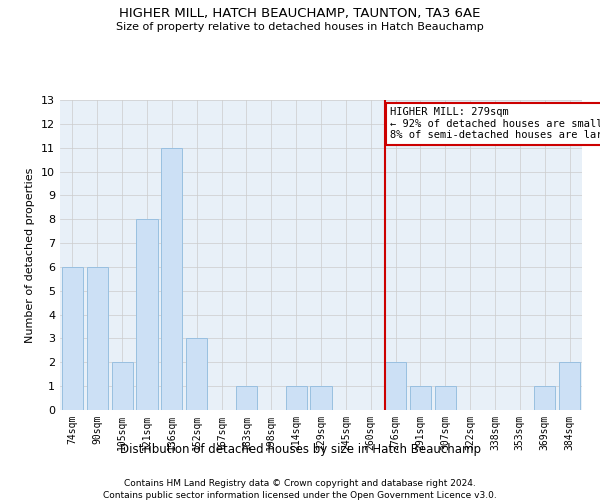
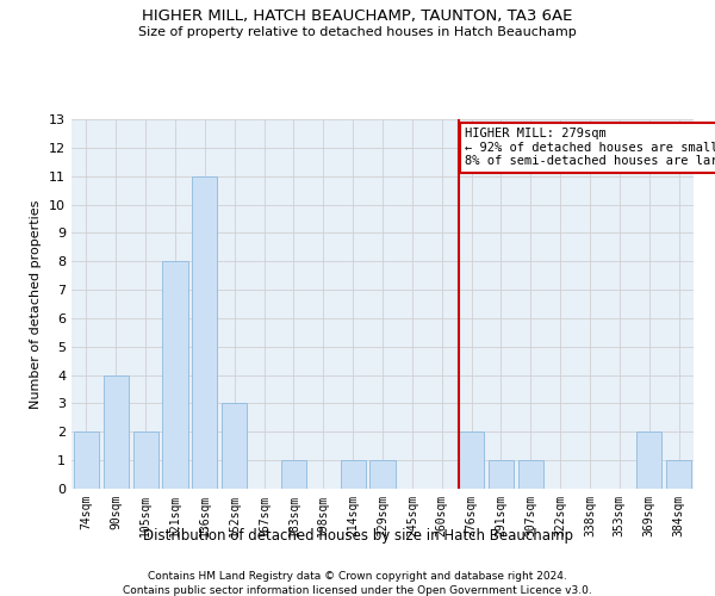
74sqm: 6 -> 2
90sqm: 6 -> 4
369sqm: 1 -> 2
384sqm: 2 -> 1
